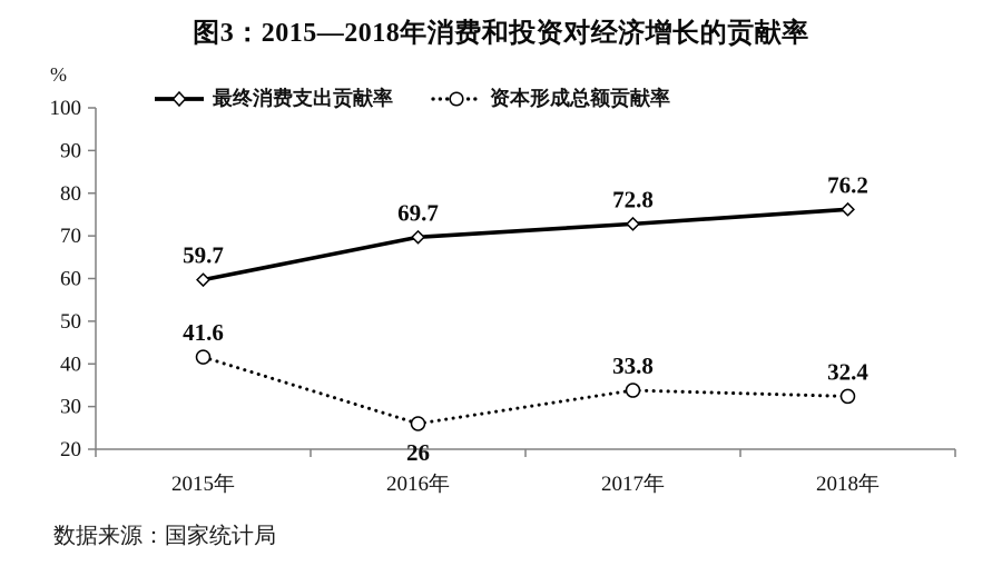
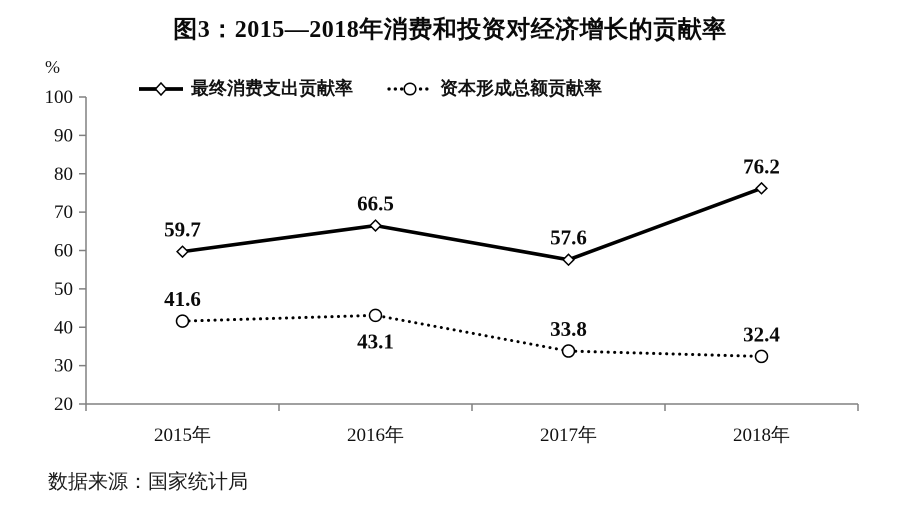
最终消费支出贡献率/2016年: 69.7 -> 66.5
资本形成总额贡献率/2016年: 26 -> 43.1
最终消费支出贡献率/2017年: 72.8 -> 57.6
